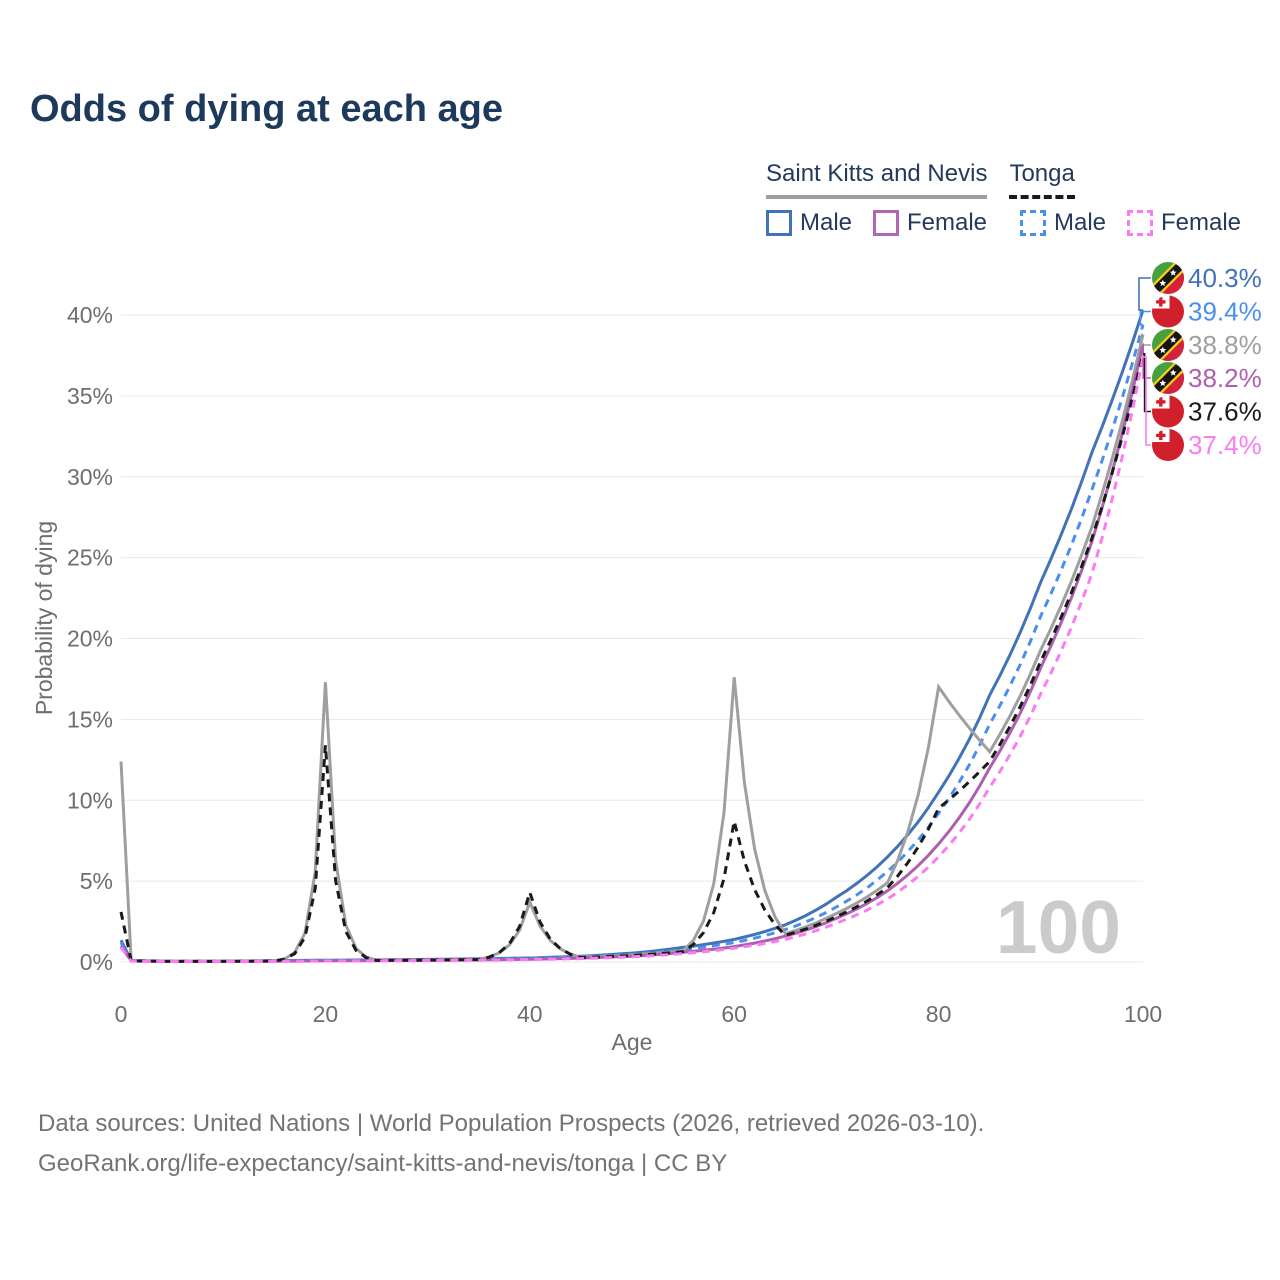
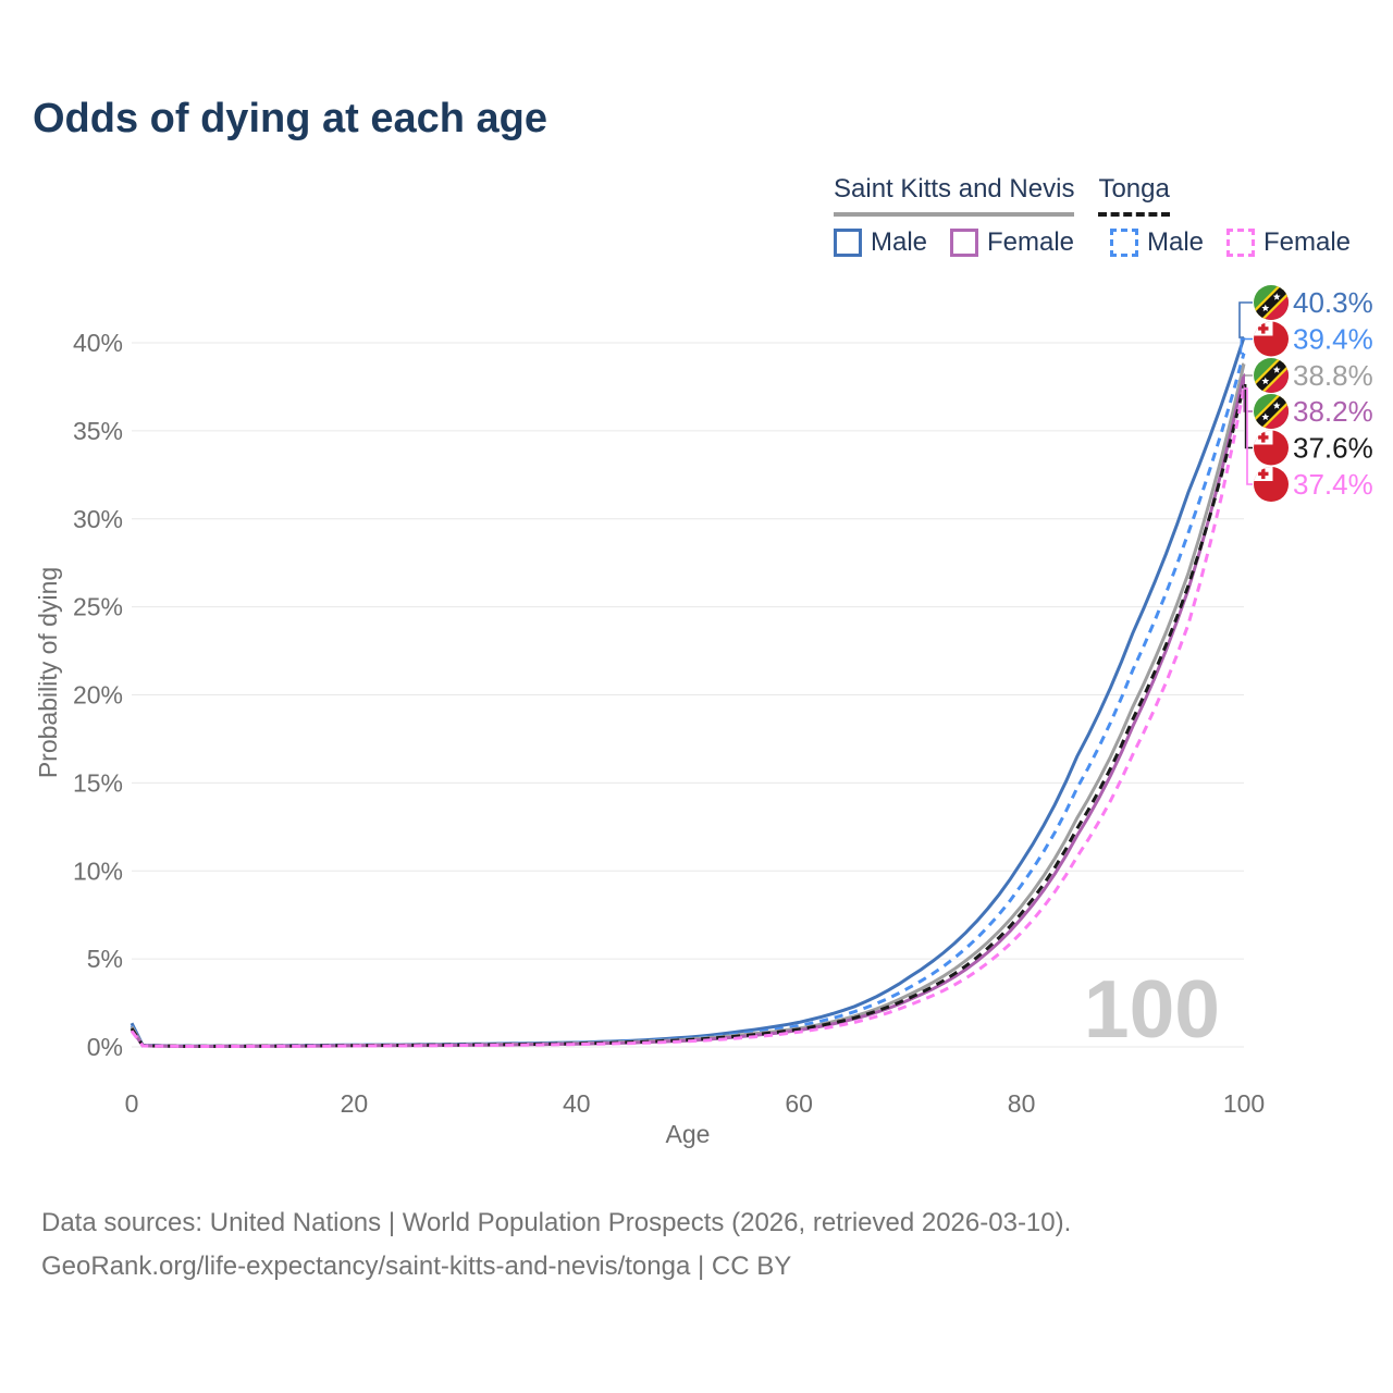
Saint Kitts and Nevis/0: 12.4% -> 1.1%
Tonga/0: 3.1% -> 1.1%
Saint Kitts and Nevis/20: 17.3% -> 0.1%
Tonga/20: 13.4% -> 0.1%
Saint Kitts and Nevis/40: 3.7% -> 0.2%
Tonga/40: 4.3% -> 0.2%
Saint Kitts and Nevis/60: 17.6% -> 1.1%
Tonga/60: 8.7% -> 1.0%
Saint Kitts and Nevis/80: 17.0% -> 8.0%
Tonga/80: 9.5% -> 7.6%
